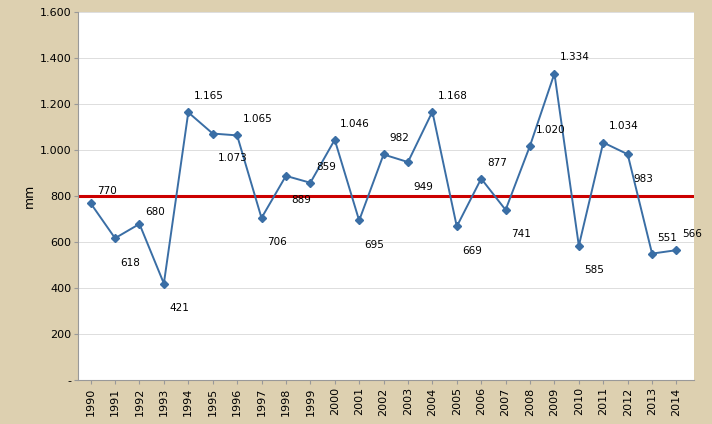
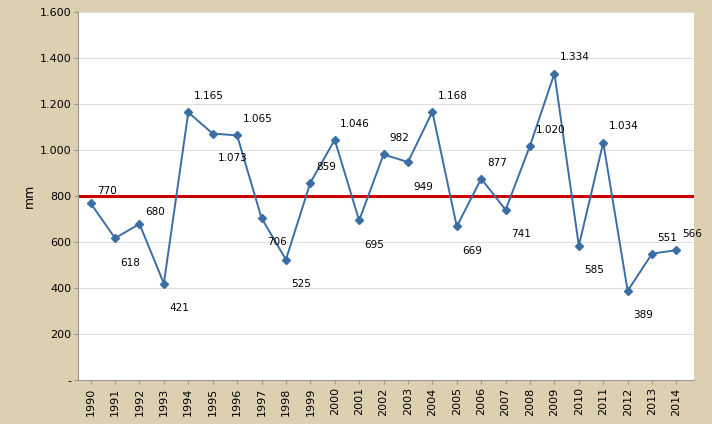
1998: 889 -> 525
2012: 983 -> 389
